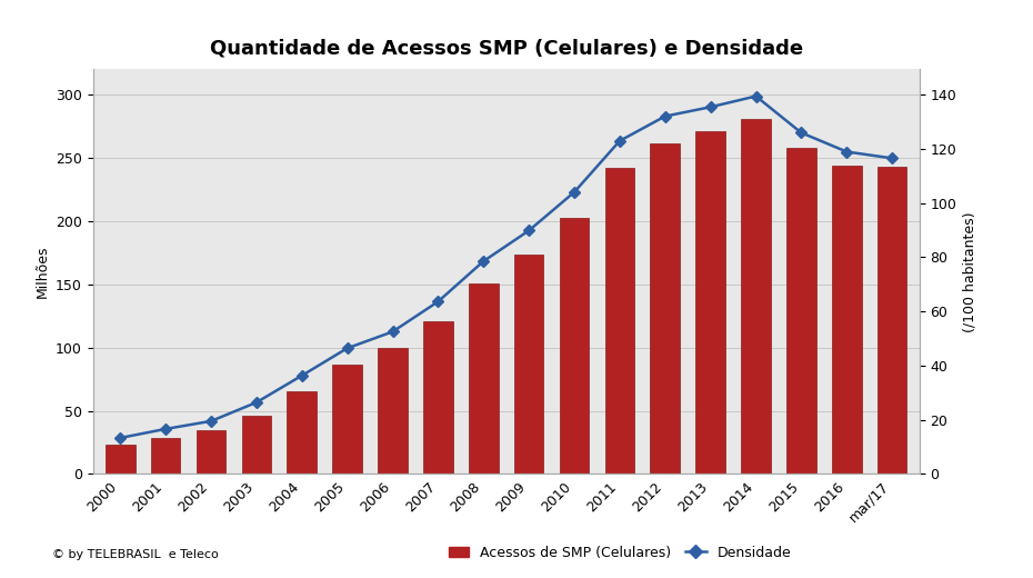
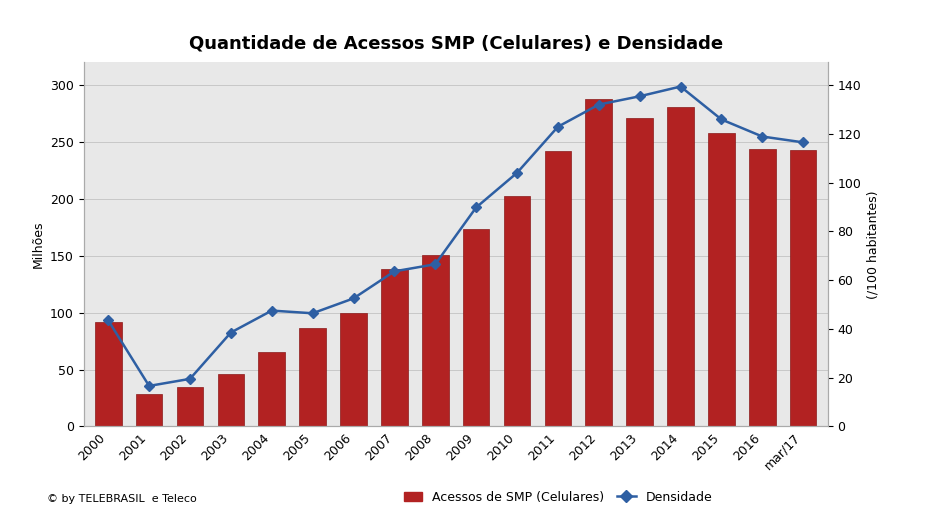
Acessos de SMP (Celulares)/2000: 23 -> 92
Densidade/2000: 13.3 -> 43.5
Densidade/2003: 26.4 -> 38.5
Densidade/2004: 36.3 -> 47.5
Acessos de SMP (Celulares)/2007: 121 -> 138
Densidade/2008: 78.5 -> 66.5
Acessos de SMP (Celulares)/2012: 262 -> 288
